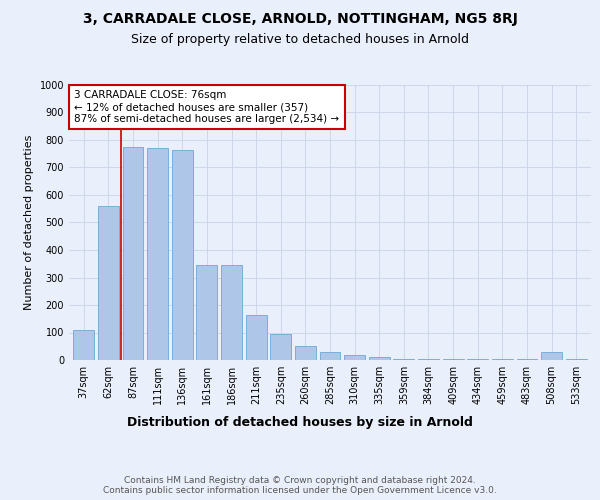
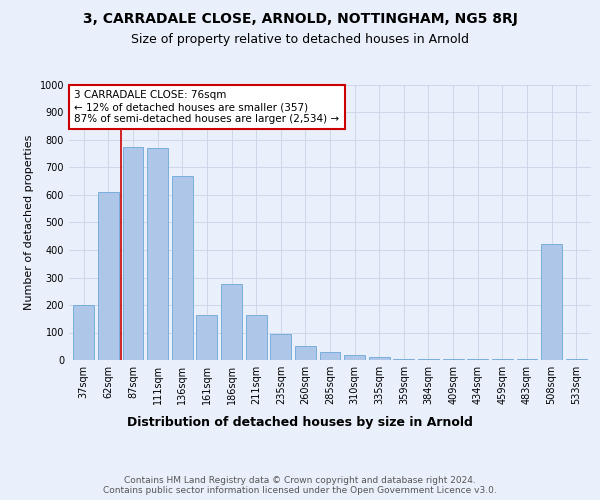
37sqm: 110 -> 200
62sqm: 560 -> 610
136sqm: 765 -> 670
161sqm: 345 -> 165
186sqm: 345 -> 275
508sqm: 30 -> 420
